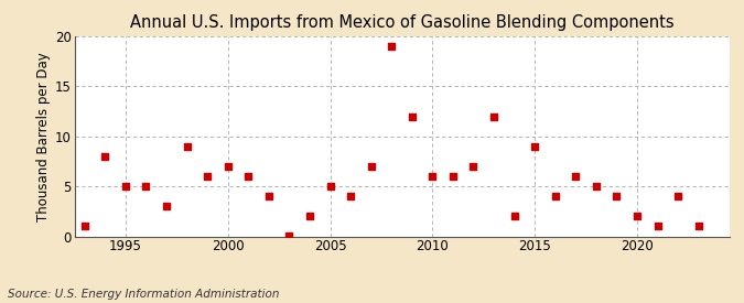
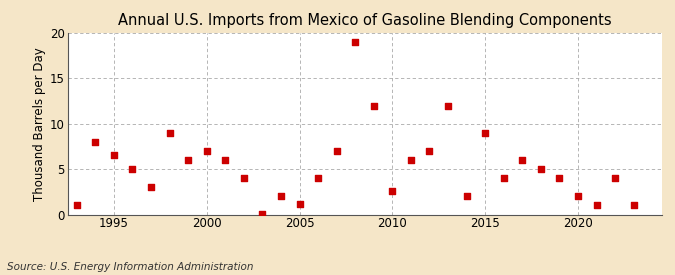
1995: 5.0 -> 6.6
2005: 5.0 -> 1.2
2010: 6.0 -> 2.6
